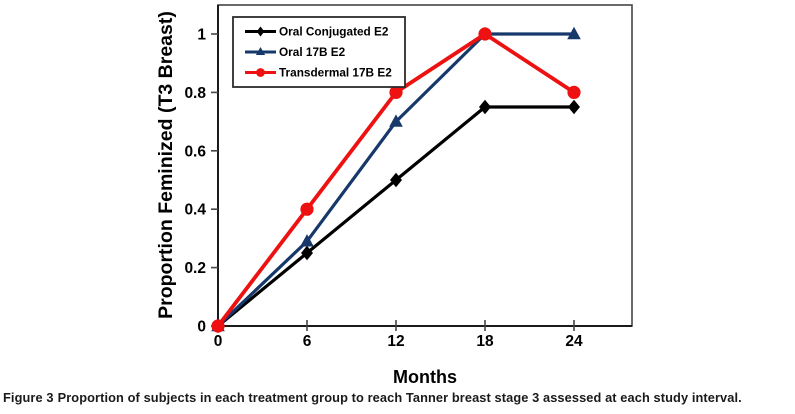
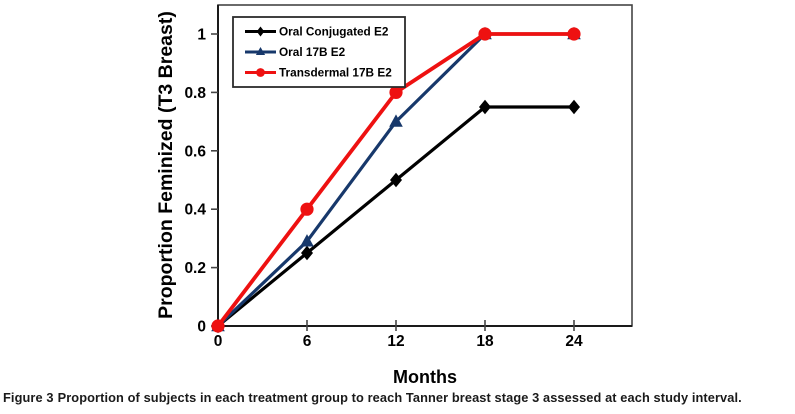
Transdermal 17B E2/24: 0.8 -> 1.0
